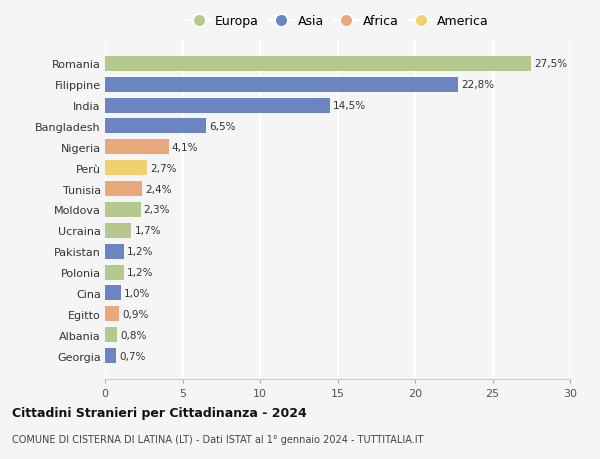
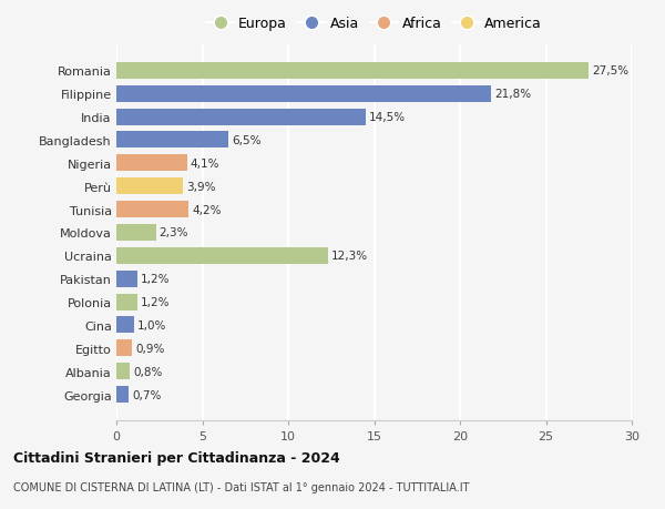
Filippine: 22,8% -> 21,8%
Perù: 2,7% -> 3,9%
Tunisia: 2,4% -> 4,2%
Ucraina: 1,7% -> 12,3%
